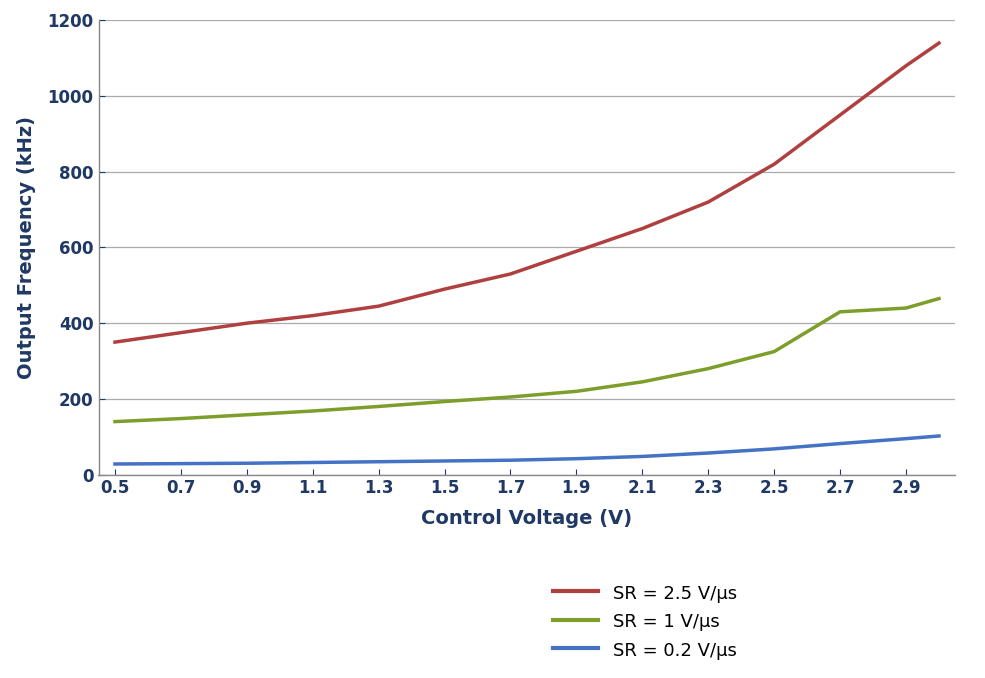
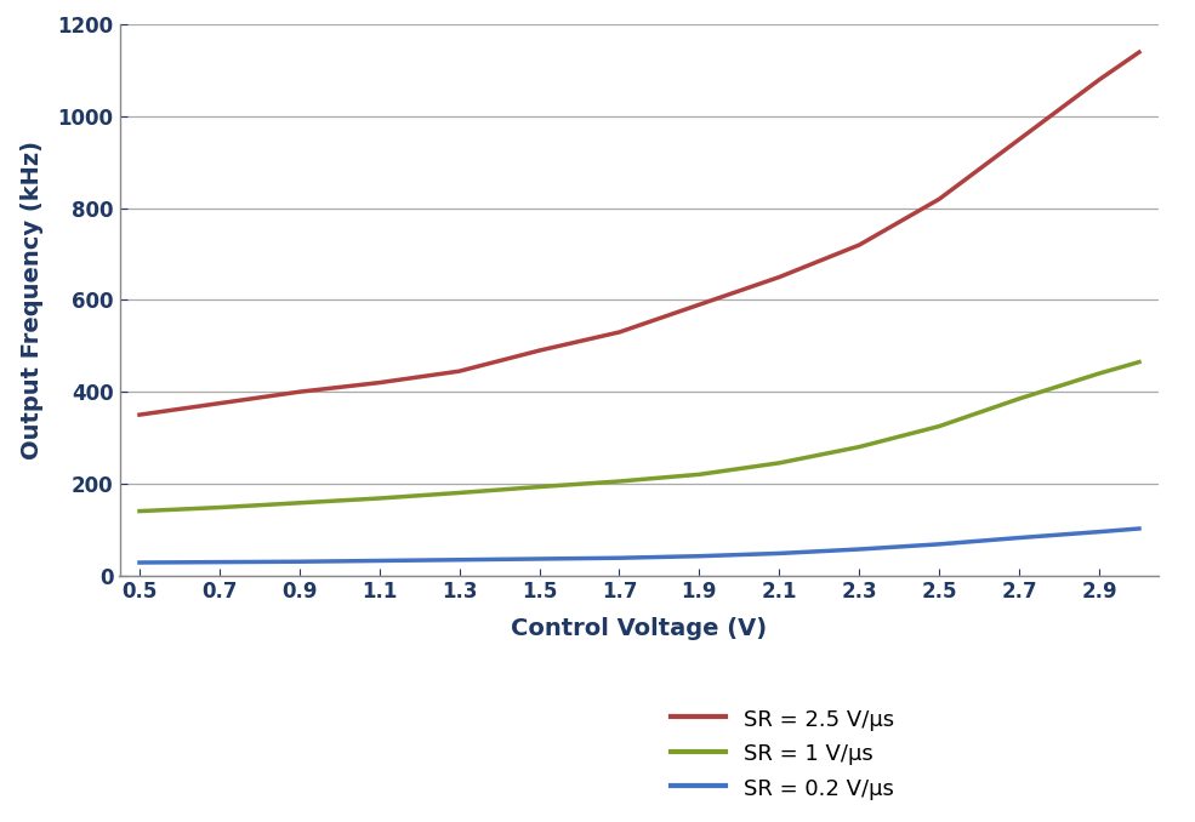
SR = 1 V/μs/2.7: 430 -> 385
